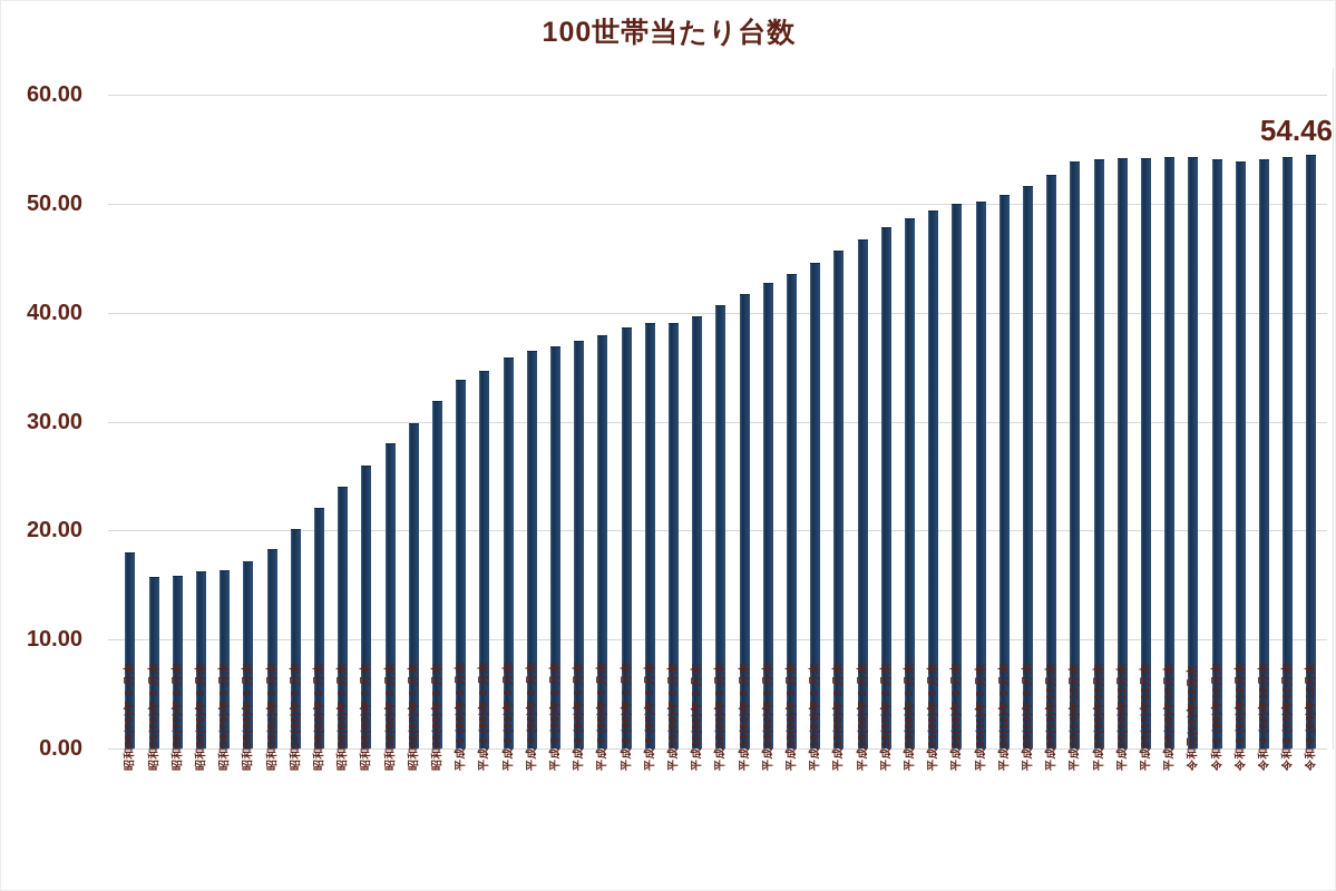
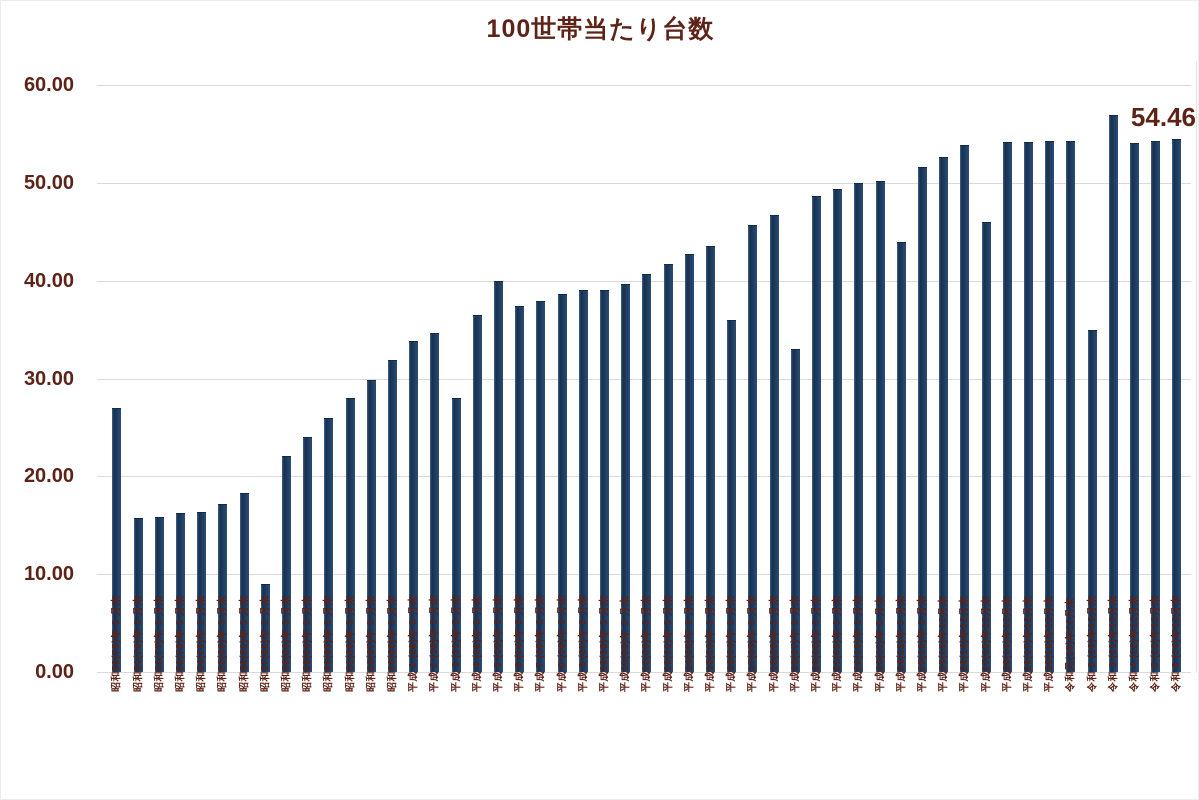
昭和50(75)年 3 月末: 18 -> 27
昭和57(82)年 3 月末: 20 -> 9
平成 3 (91)年 3 月末: 36 -> 28
平成 5 (93)年 3 月末: 37 -> 40
平成16(04)年 3 月末: 45 -> 36
平成19(07)年 3 月末: 48 -> 33
平成24(12)年 3 月末: 51 -> 44
平成27(15)年12月末: 54 -> 46
令和 2 (20)年12月末: 54 -> 35
令和 3 (21)年12月末: 54 -> 57
